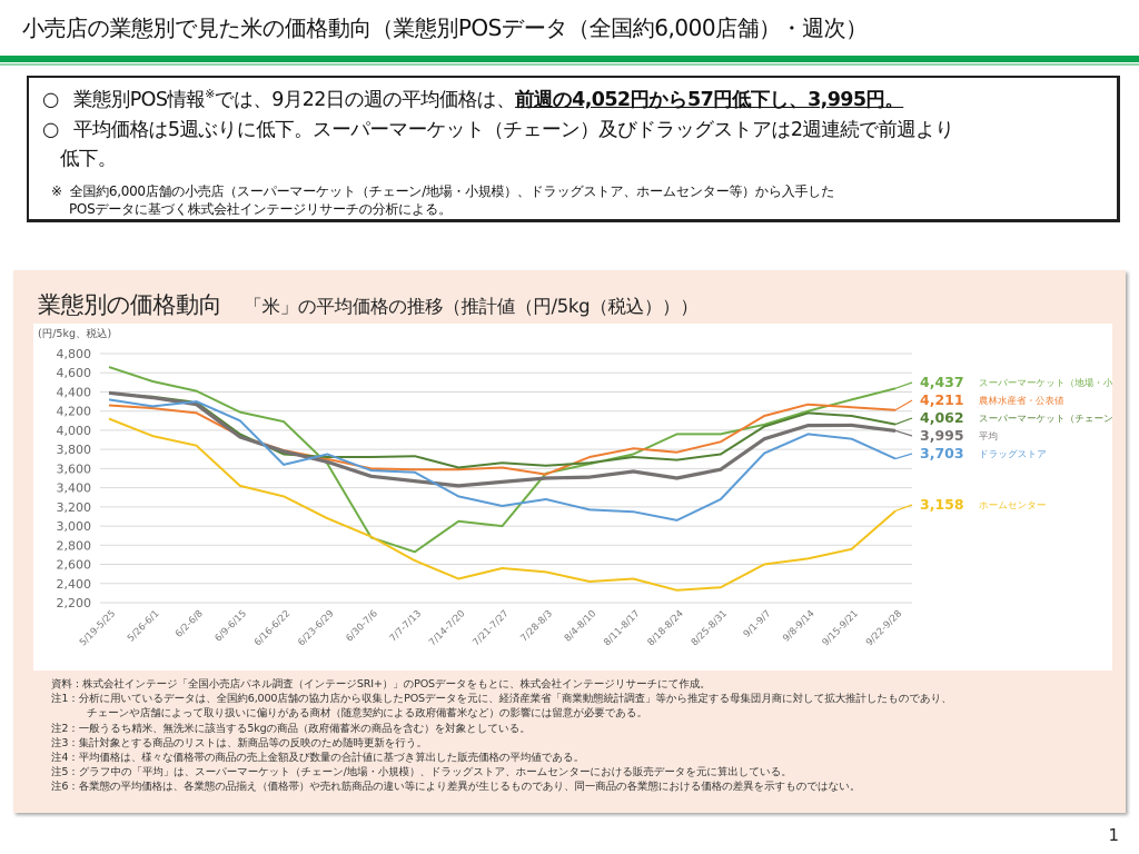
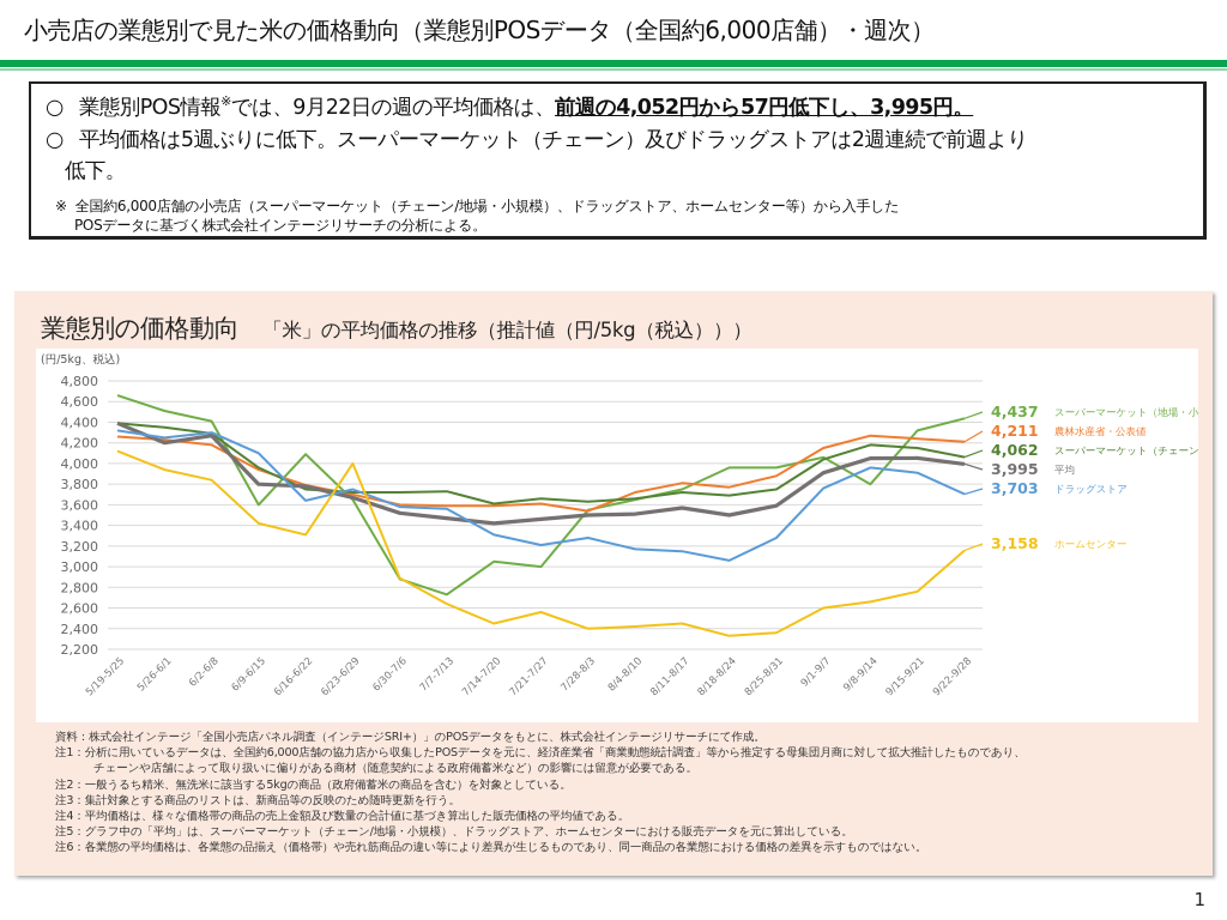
平均/5/26-6/1: 4300 -> 4200
スーパーマーケット（地場・小規模）/6/9-6/15: 4200 -> 3600
平均/6/9-6/15: 3900 -> 3800
ホームセンター/6/23-6/29: 3100 -> 4000
ホームセンター/7/28-8/3: 2500 -> 2400
スーパーマーケット（地場・小規模）/9/8-9/14: 4200 -> 3800
